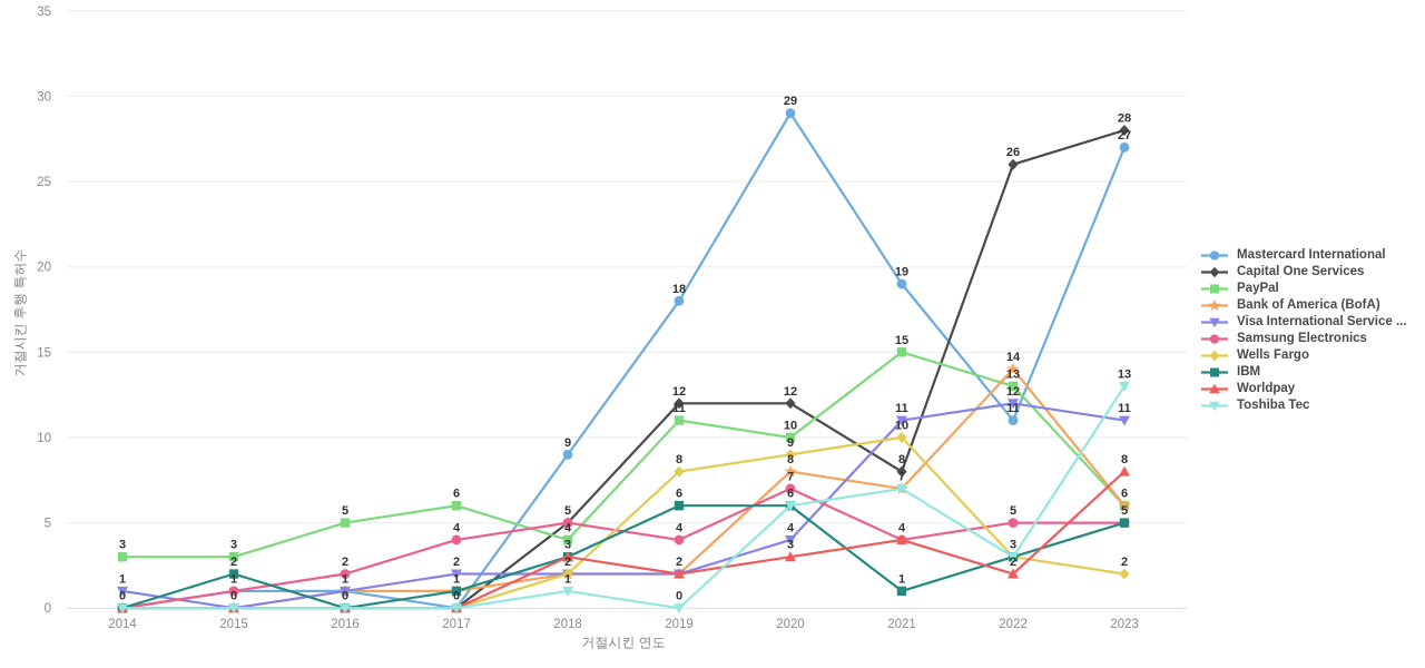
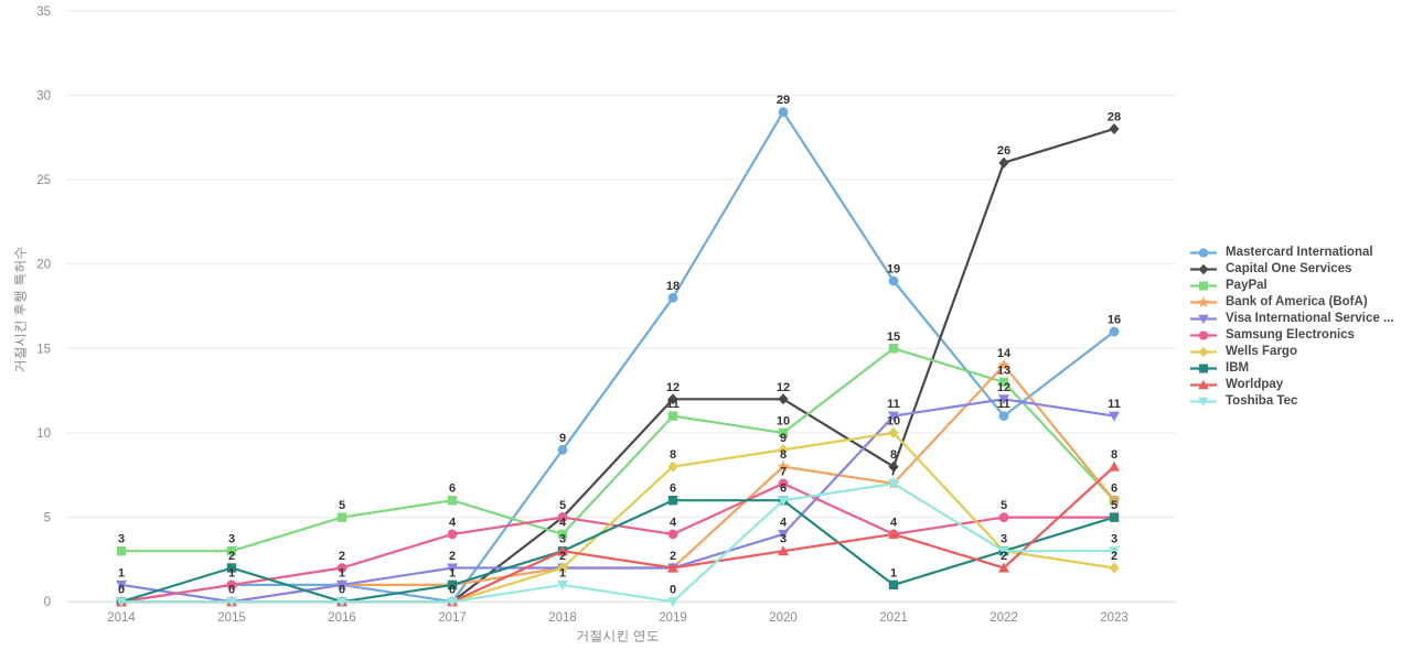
Mastercard International/2023: 27 -> 16
Toshiba Tec/2023: 13 -> 3
